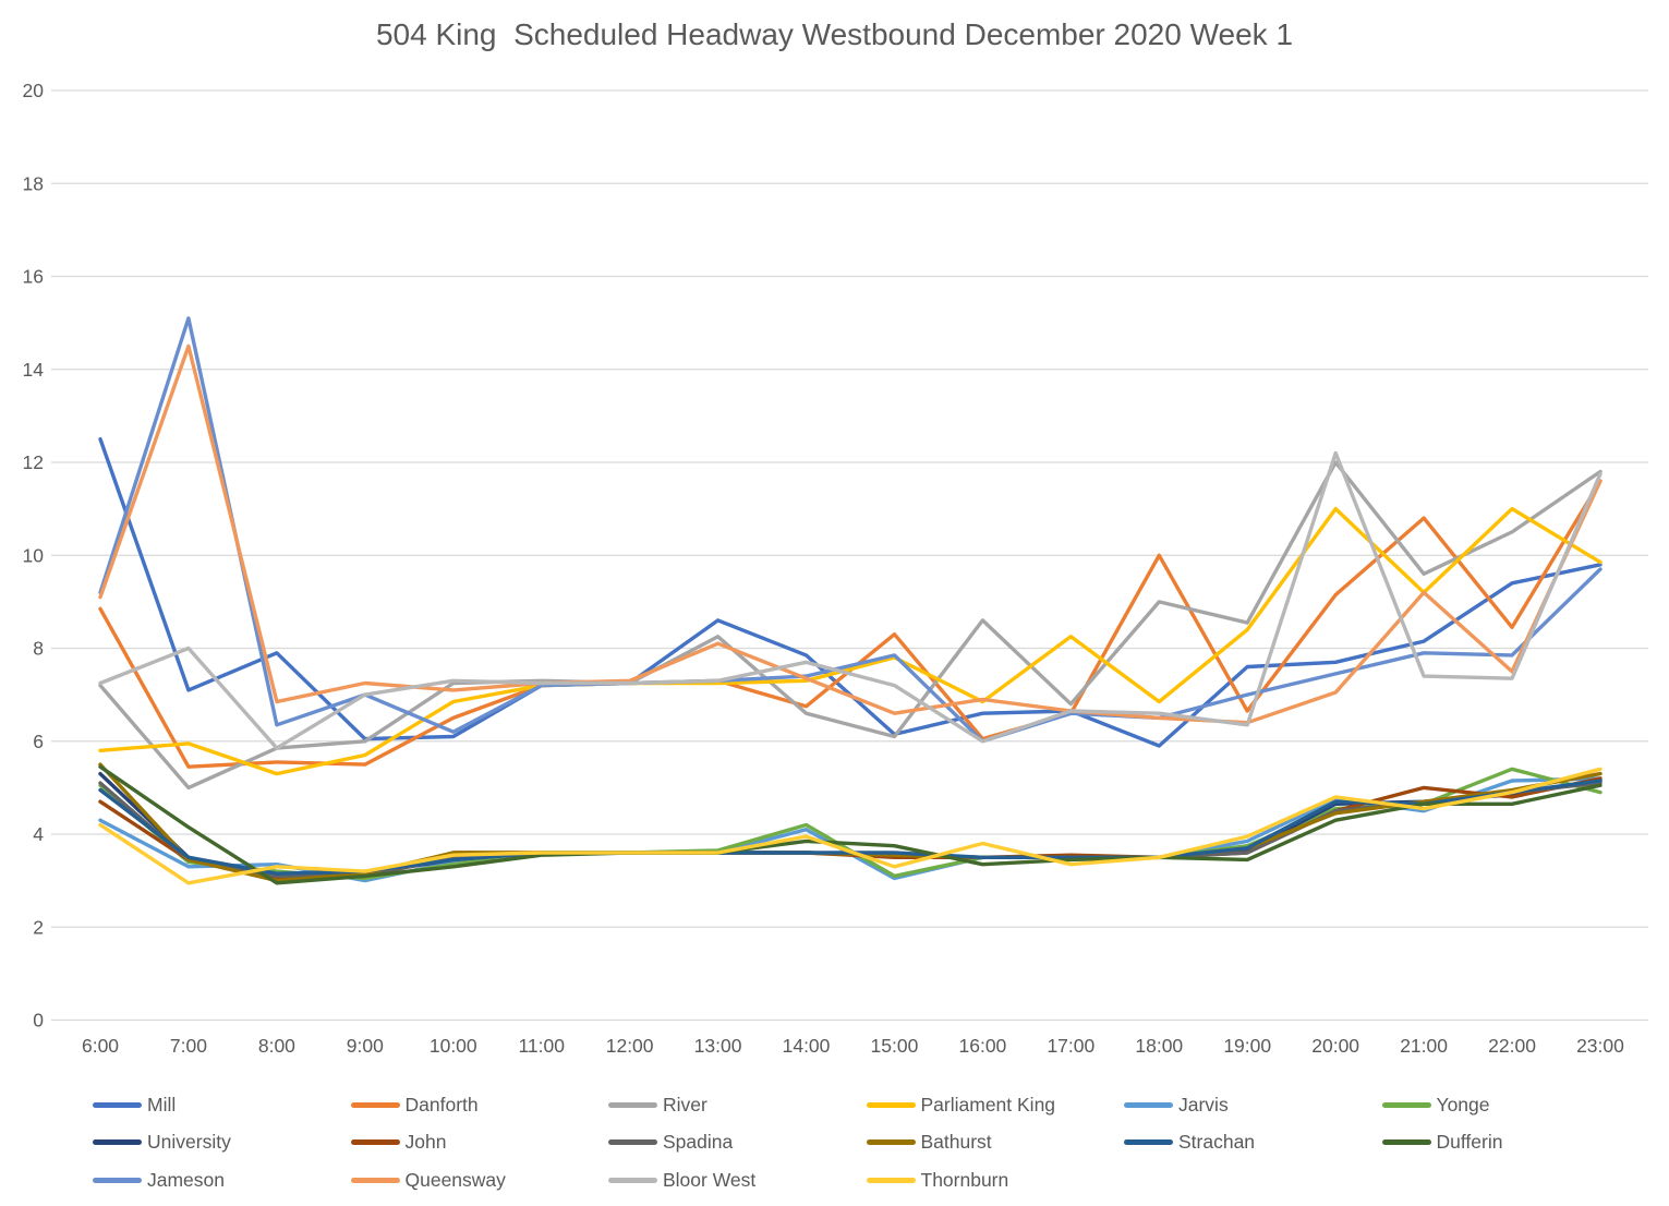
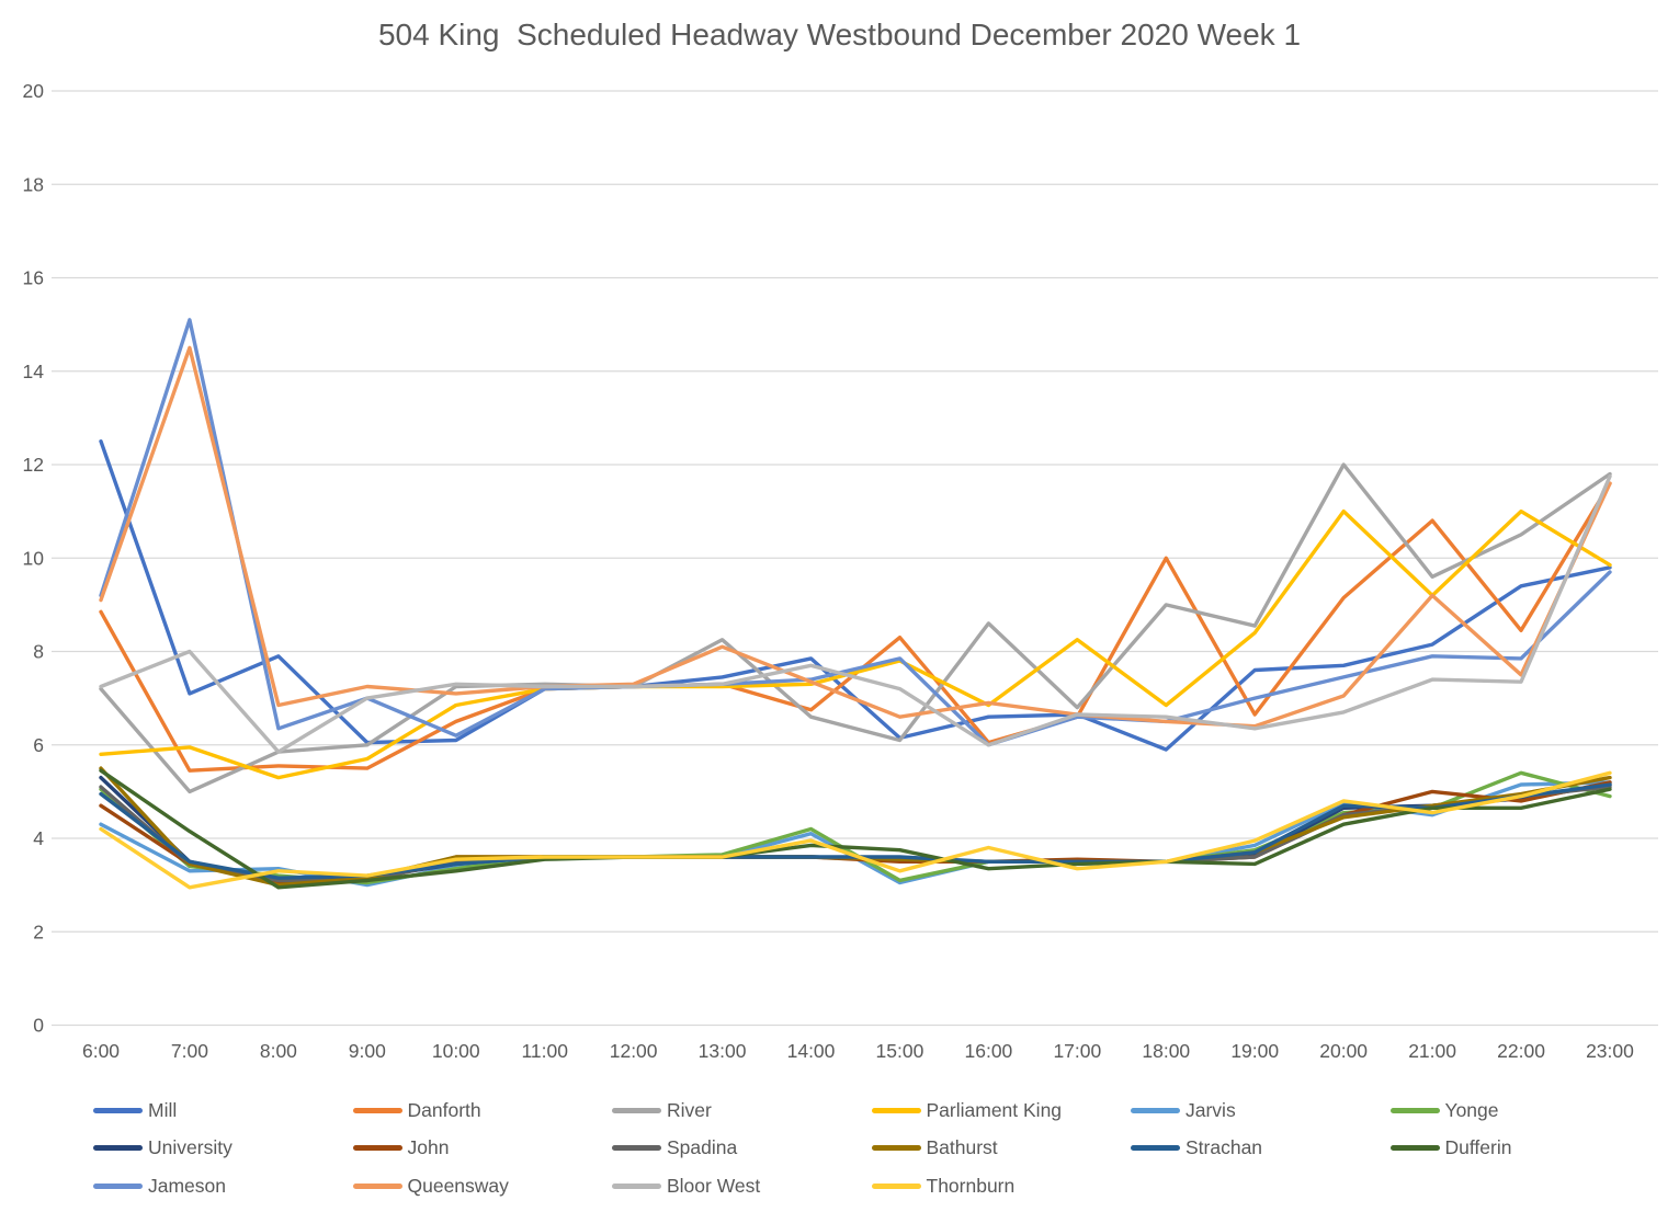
Mill/13:00: 8.6 -> 7.5
Bloor West/20:00: 12.2 -> 6.7
